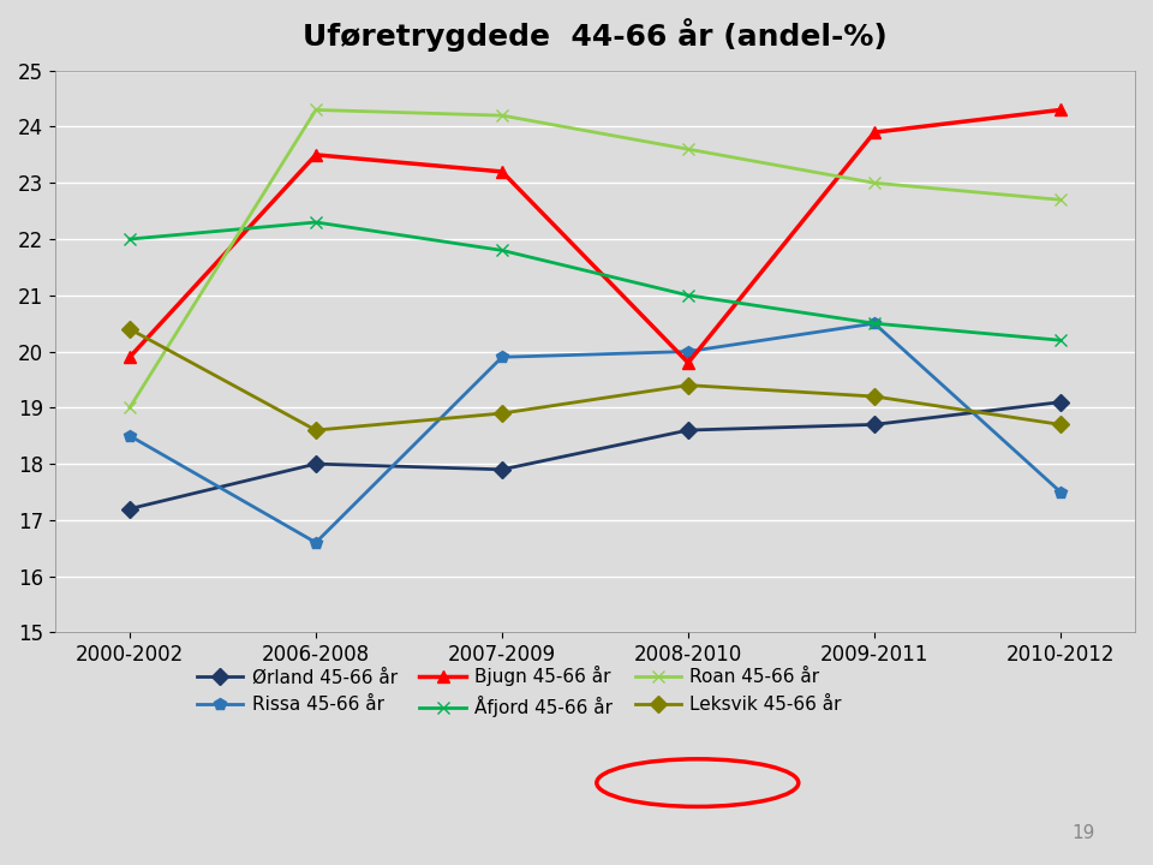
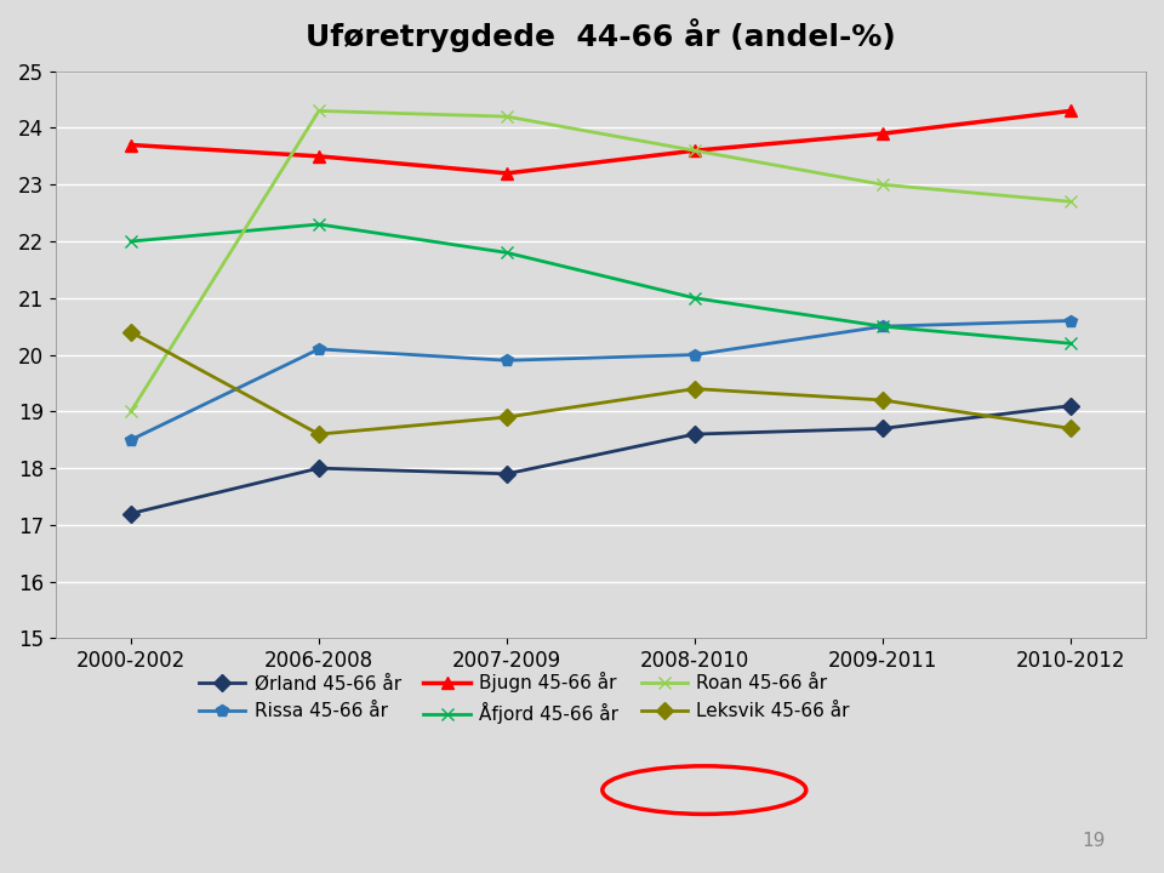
Bjugn 45-66 år/2000-2002: 19.9 -> 23.7
Rissa 45-66 år/2006-2008: 16.6 -> 20.1
Bjugn 45-66 år/2008-2010: 19.8 -> 23.6
Rissa 45-66 år/2010-2012: 17.5 -> 20.6
